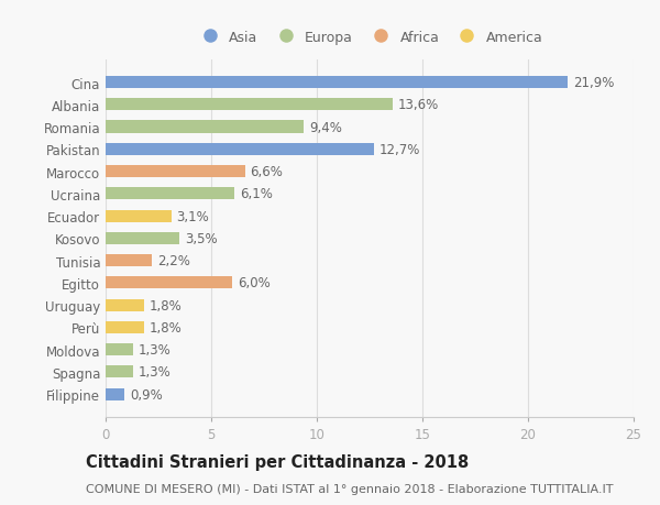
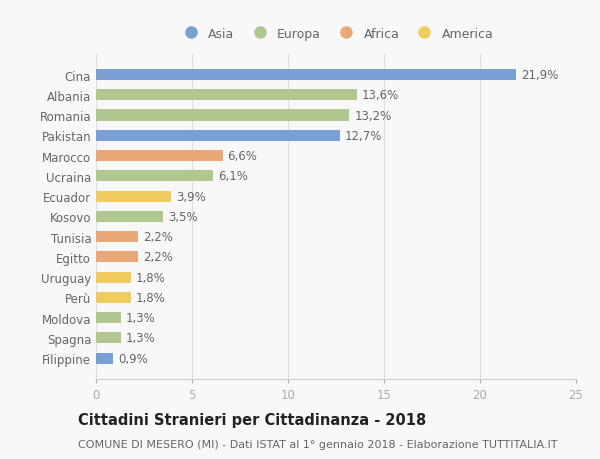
Romania: 9,4% -> 13,2%
Ecuador: 3,1% -> 3,9%
Egitto: 6,0% -> 2,2%
